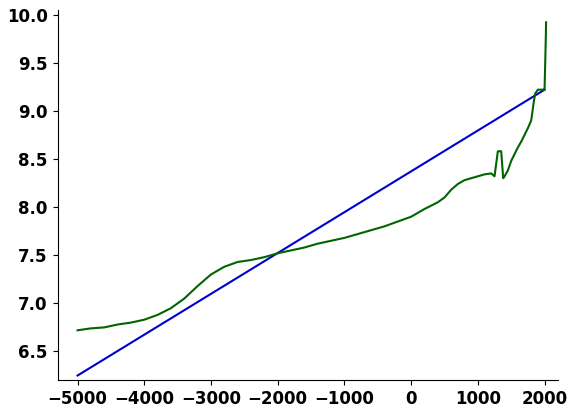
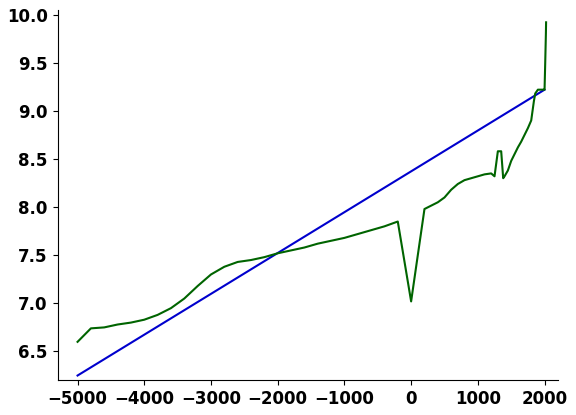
−5000: 6.72 -> 6.60
0: 7.90 -> 7.02
